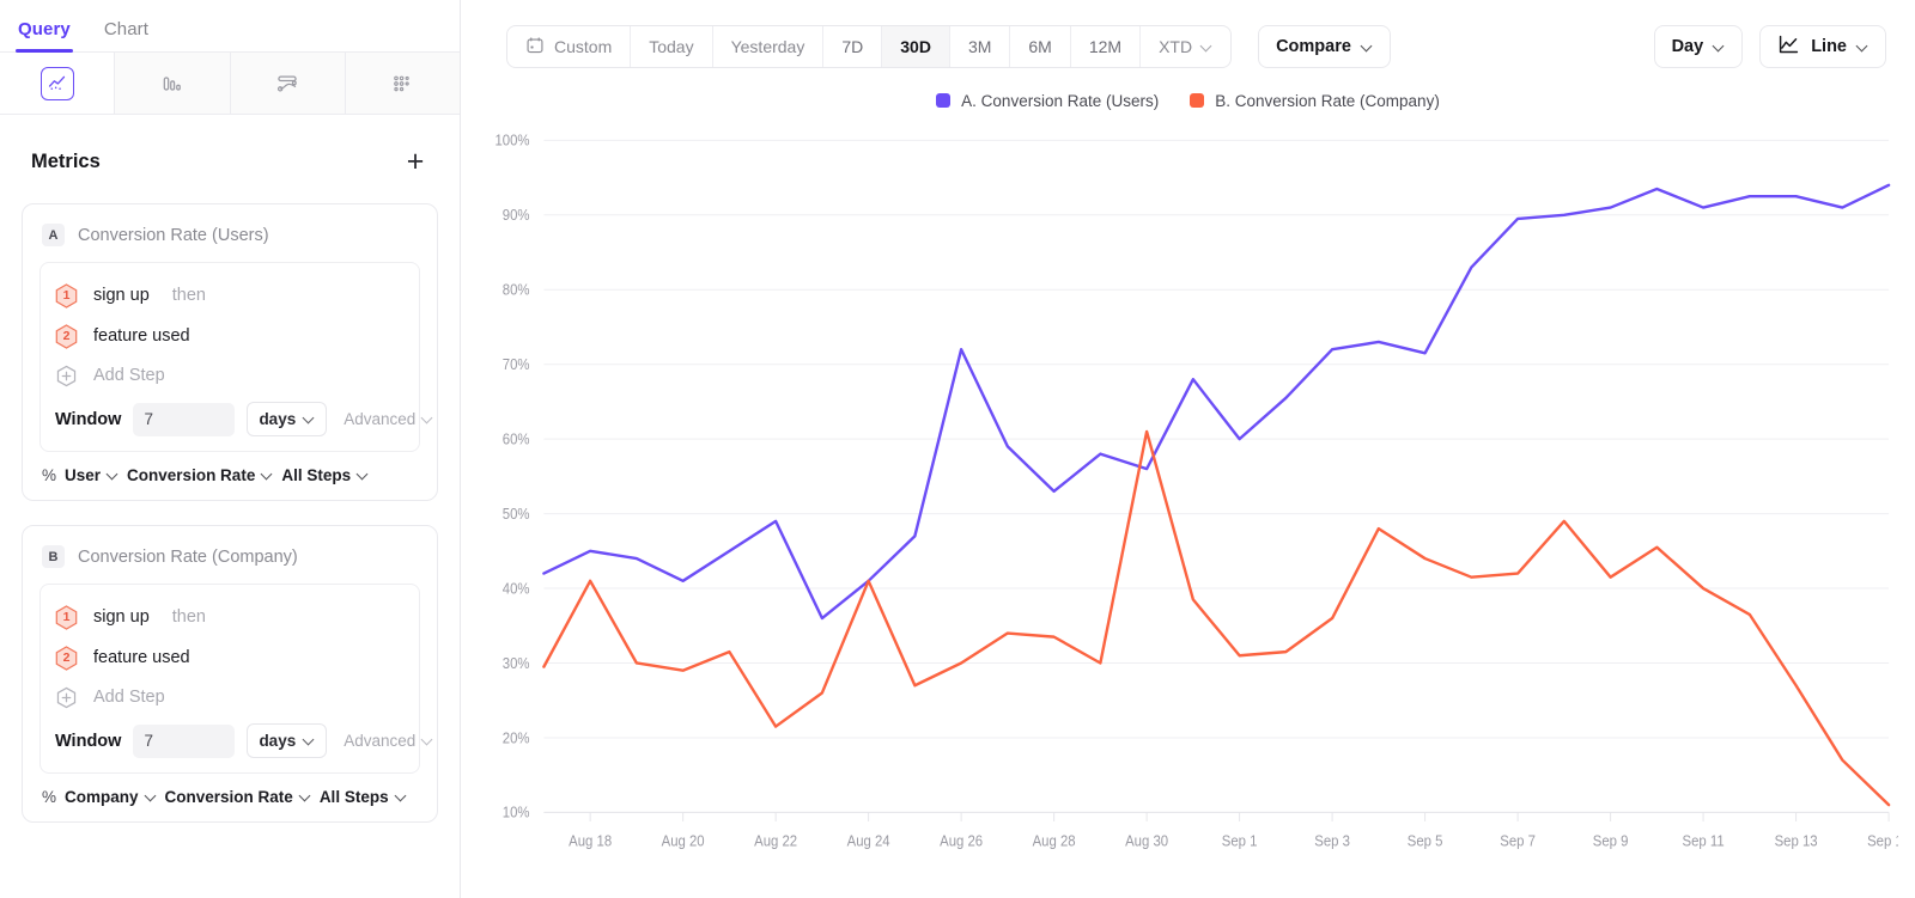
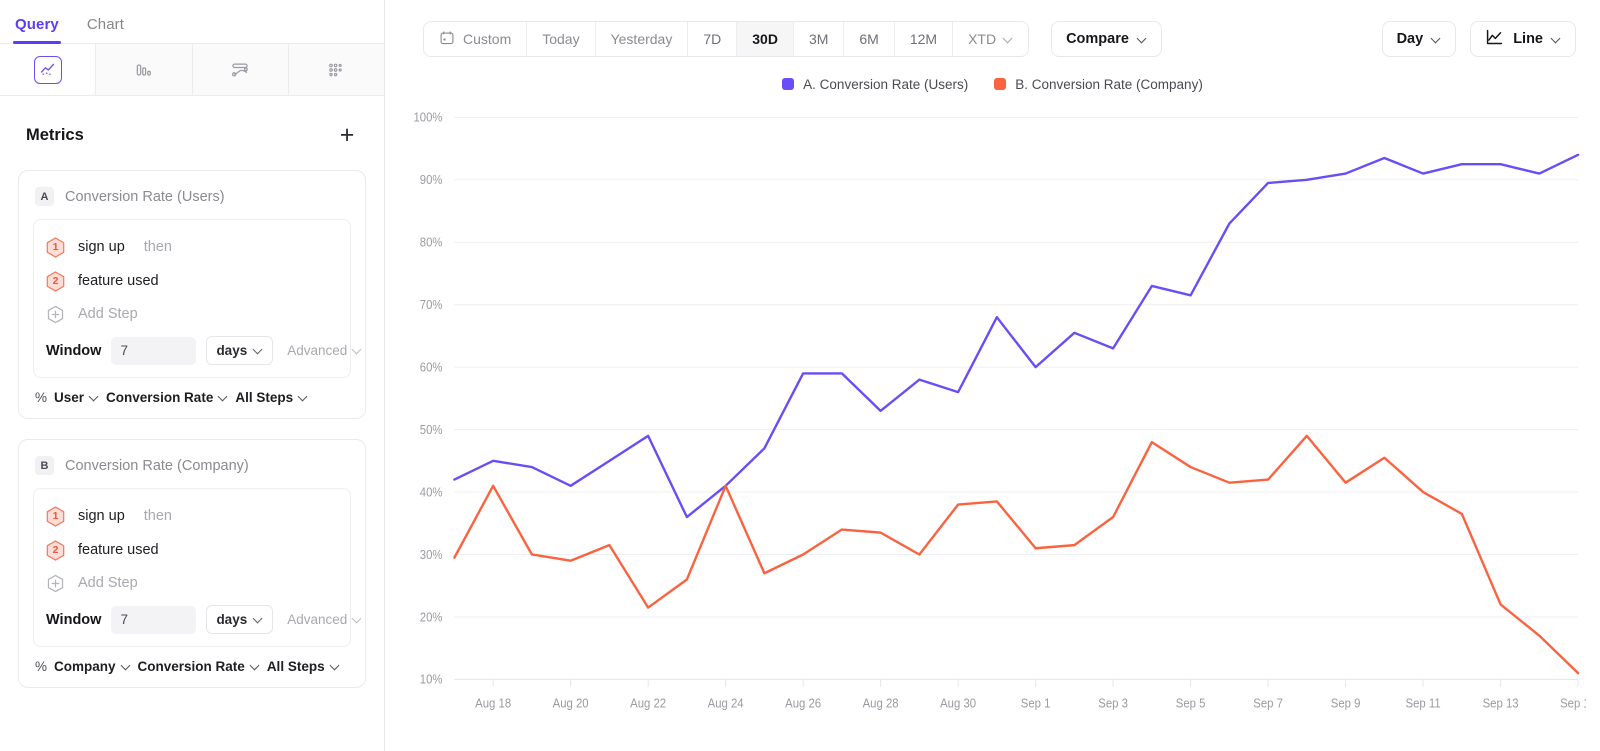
A. Conversion Rate (Users)/Aug 26: 72% -> 59%
B. Conversion Rate (Company)/Aug 30: 61% -> 38%
A. Conversion Rate (Users)/Sep 3: 72% -> 63%
B. Conversion Rate (Company)/Sep 13: 27% -> 22%
